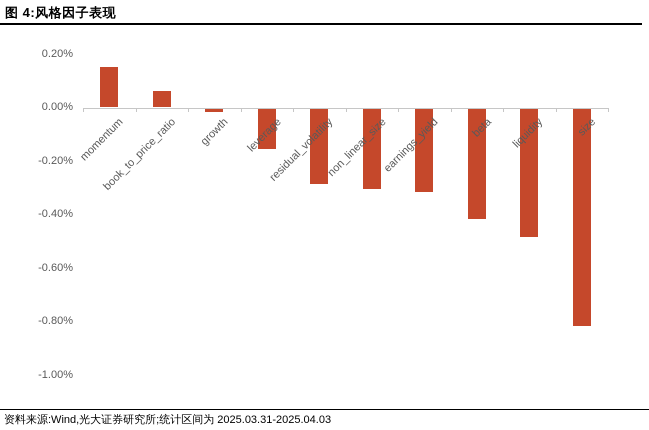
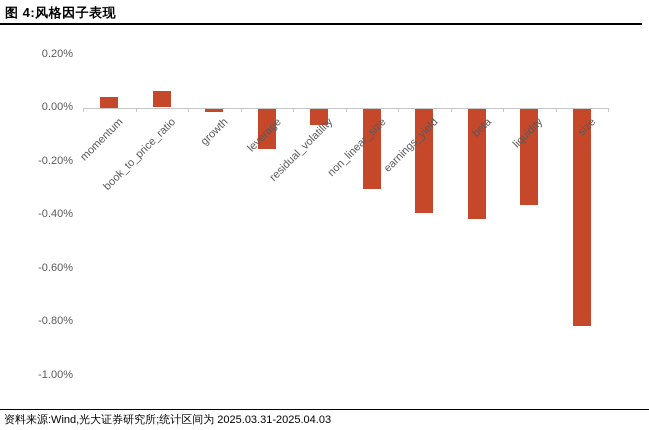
momentum: 0.15% -> 0.04%
residual_volatility: -0.28% -> -0.06%
earnings_yield: -0.31% -> -0.39%
liquidity: -0.48% -> -0.36%
